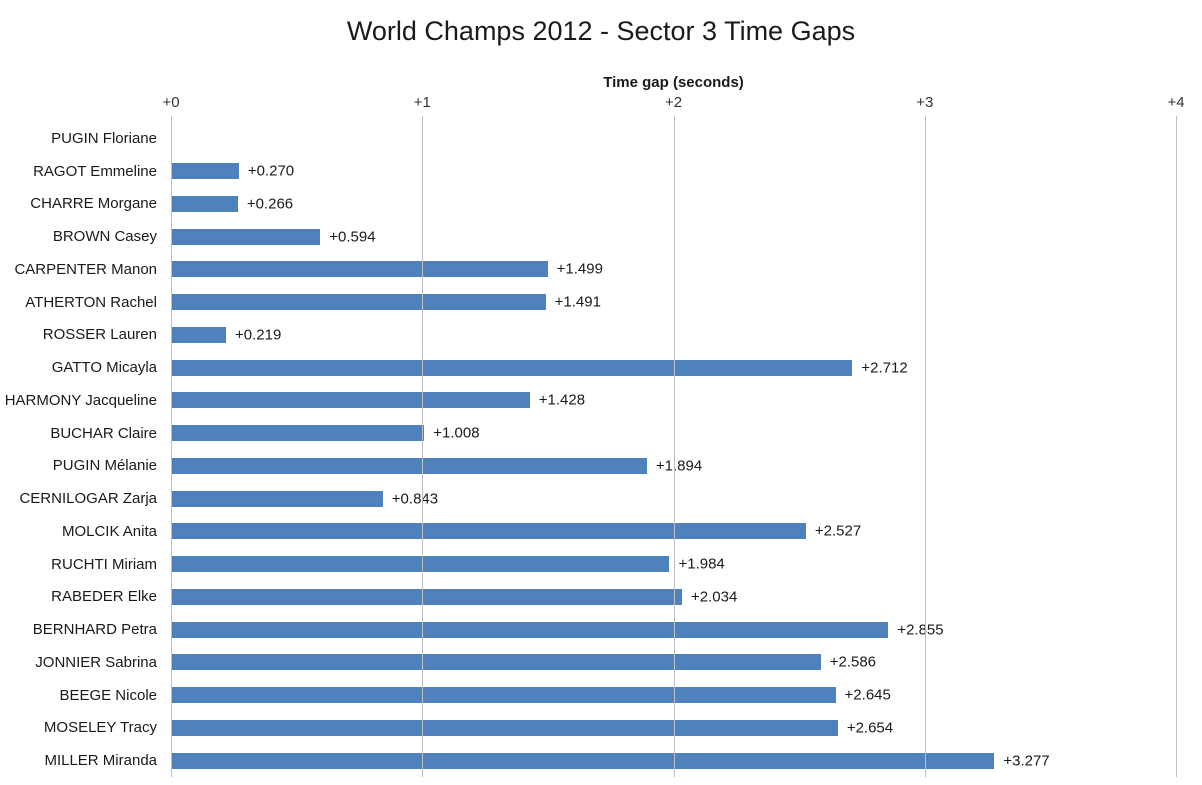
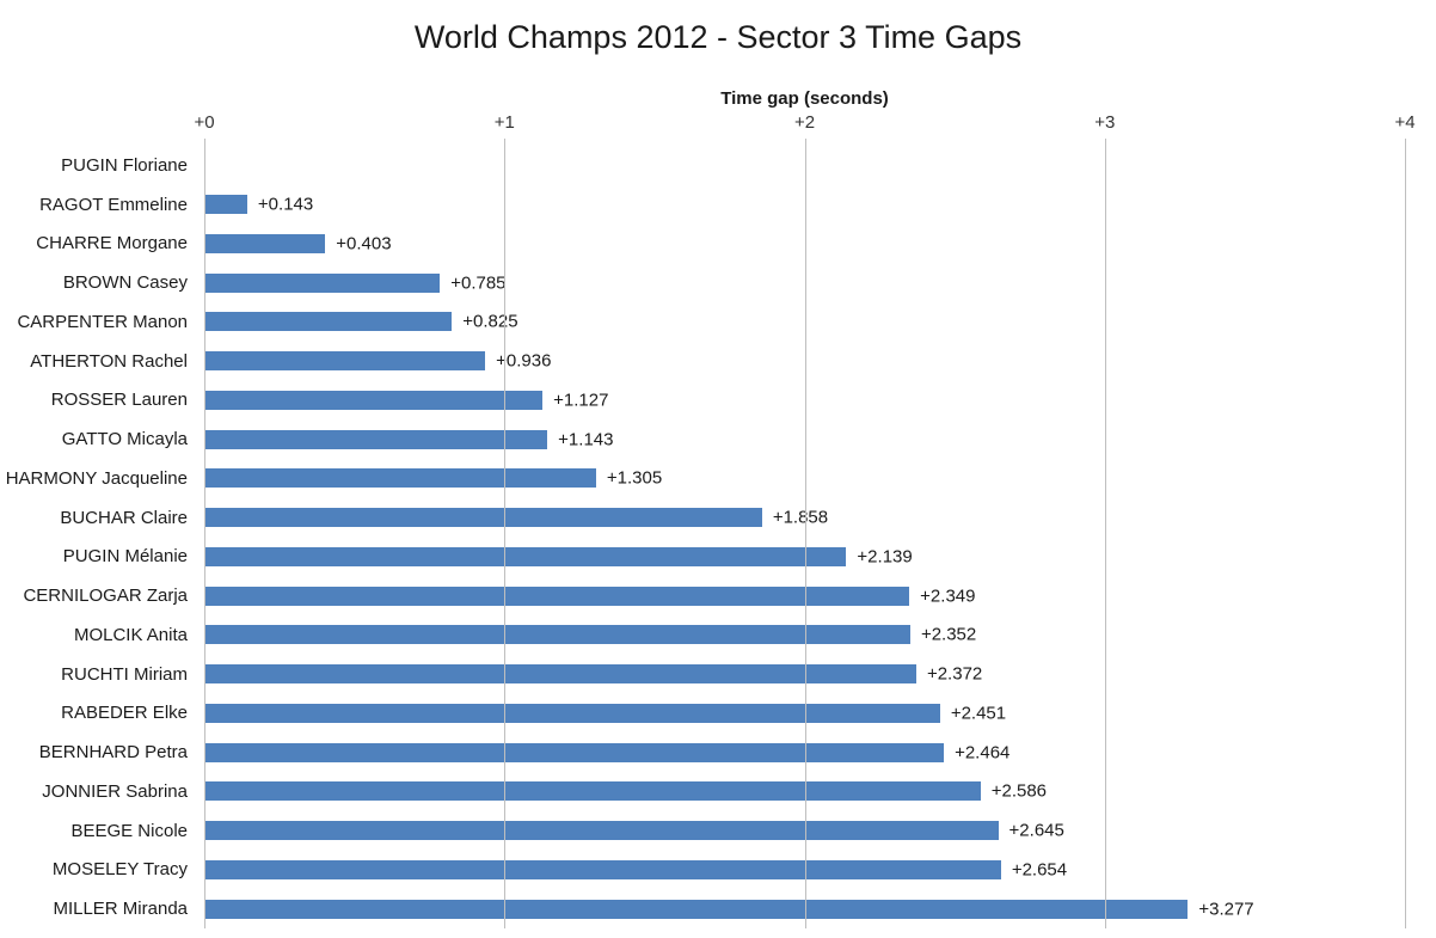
RAGOT Emmeline: +0.270 -> +0.143
CHARRE Morgane: +0.266 -> +0.403
BROWN Casey: +0.594 -> +0.785
CARPENTER Manon: +1.499 -> +0.825
ATHERTON Rachel: +1.491 -> +0.936
ROSSER Lauren: +0.219 -> +1.127
GATTO Micayla: +2.712 -> +1.143
HARMONY Jacqueline: +1.428 -> +1.305
BUCHAR Claire: +1.008 -> +1.858
PUGIN Mélanie: +1.894 -> +2.139
CERNILOGAR Zarja: +0.843 -> +2.349
MOLCIK Anita: +2.527 -> +2.352
RUCHTI Miriam: +1.984 -> +2.372
RABEDER Elke: +2.034 -> +2.451
BERNHARD Petra: +2.855 -> +2.464
